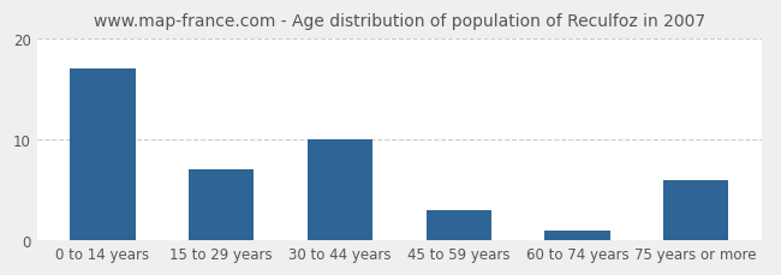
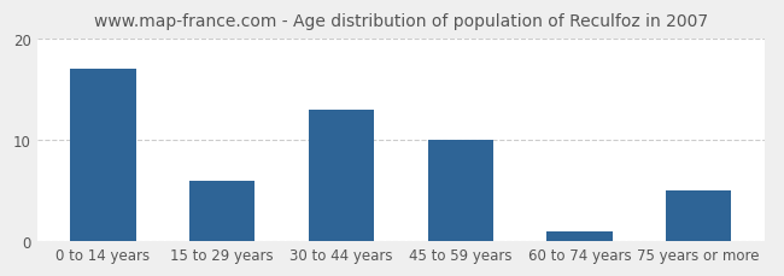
15 to 29 years: 7 -> 6
30 to 44 years: 10 -> 13
45 to 59 years: 3 -> 10
75 years or more: 6 -> 5
